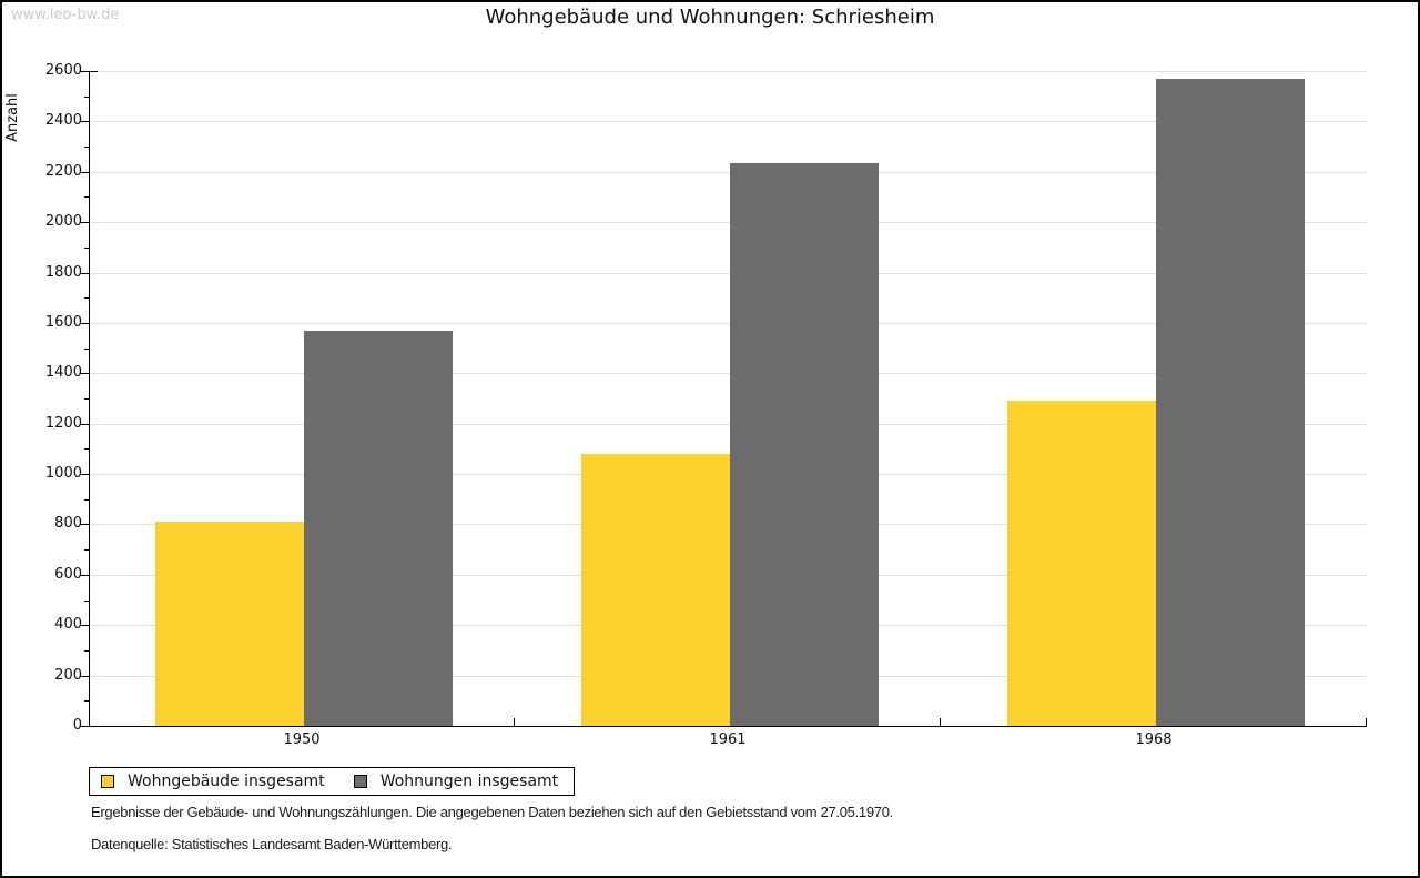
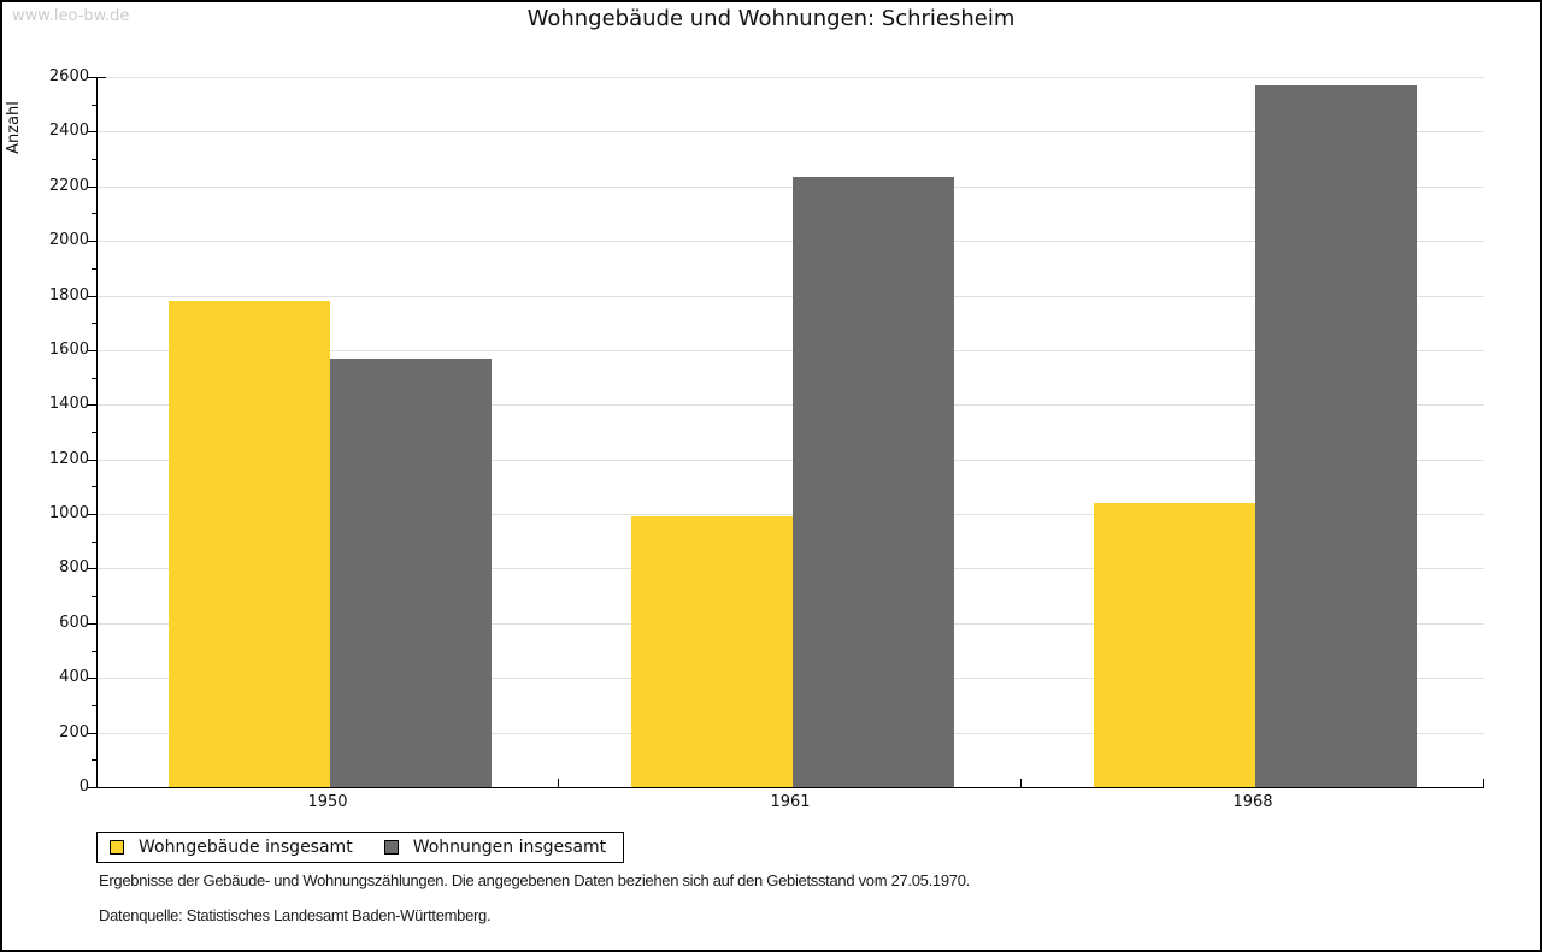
Wohngebäude insgesamt/1950: 810 -> 1780
Wohngebäude insgesamt/1961: 1080 -> 990
Wohngebäude insgesamt/1968: 1290 -> 1040
